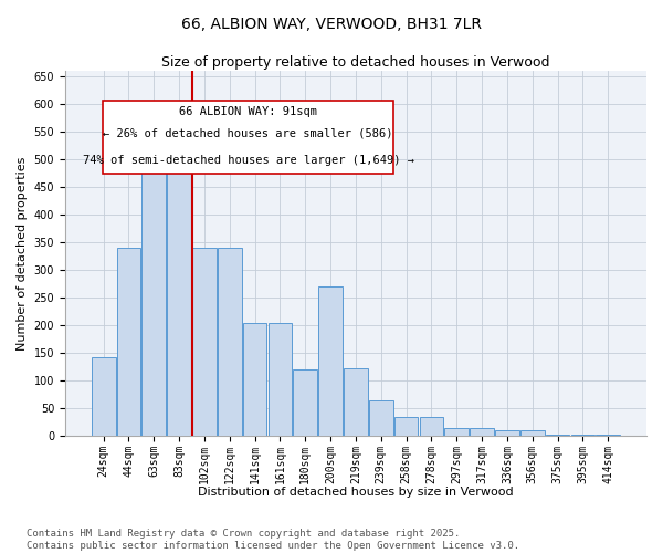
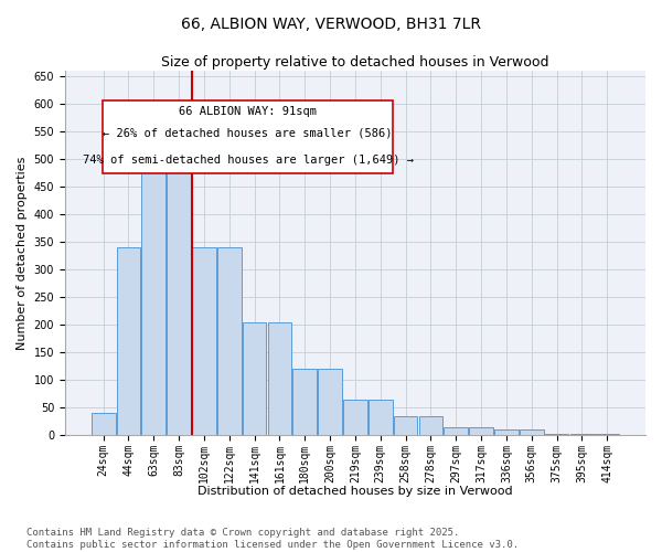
24sqm: 142 -> 40
200sqm: 270 -> 120
219sqm: 122 -> 65
